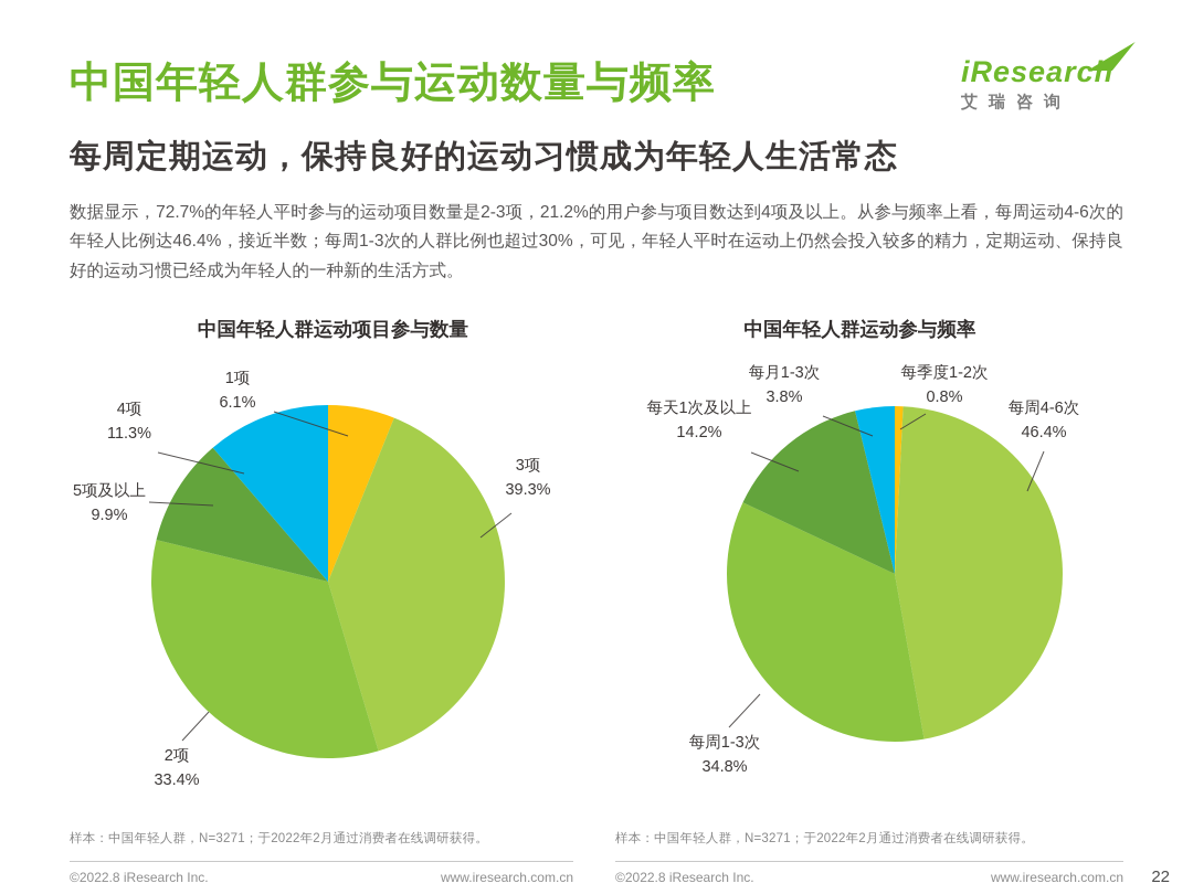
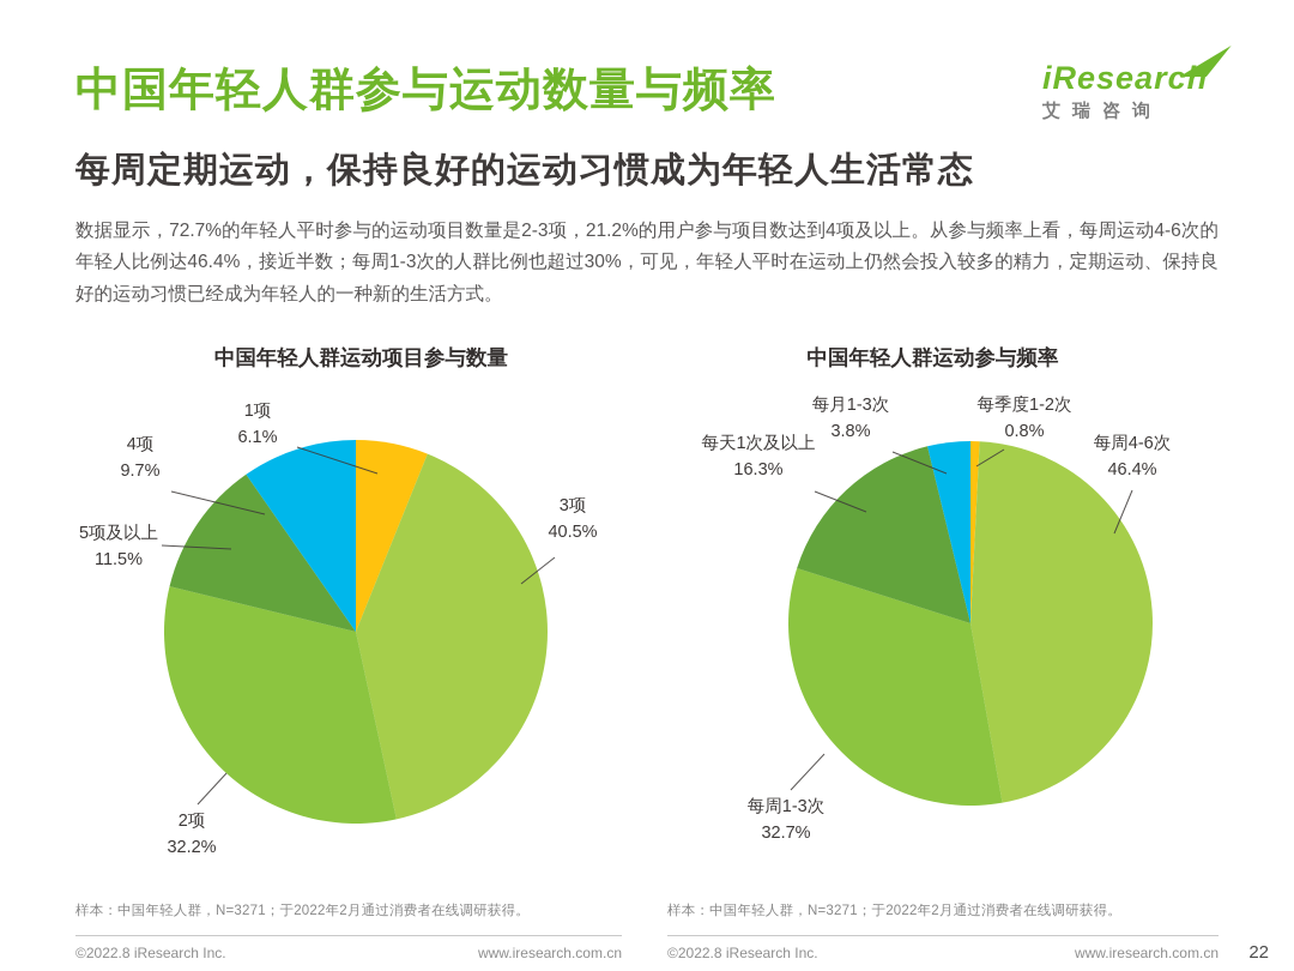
中国年轻人群运动项目参与数量/3项: 39.3% -> 40.5%
中国年轻人群运动项目参与数量/2项: 33.4% -> 32.2%
中国年轻人群运动项目参与数量/5项及以上: 9.9% -> 11.5%
中国年轻人群运动项目参与数量/4项: 11.3% -> 9.7%
中国年轻人群运动参与频率/每周1-3次: 34.8% -> 32.7%
中国年轻人群运动参与频率/每天1次及以上: 14.2% -> 16.3%
